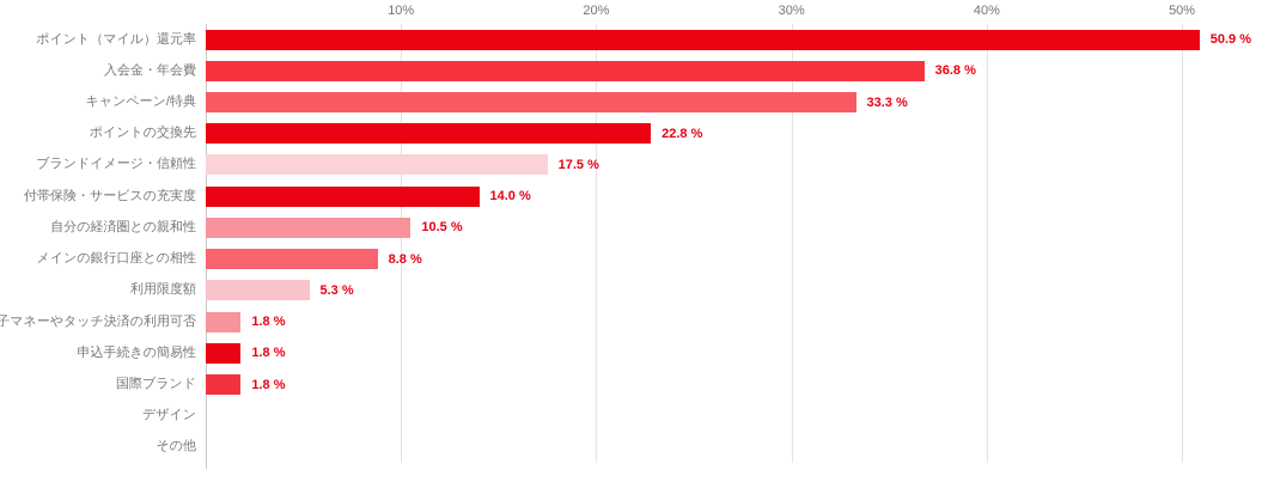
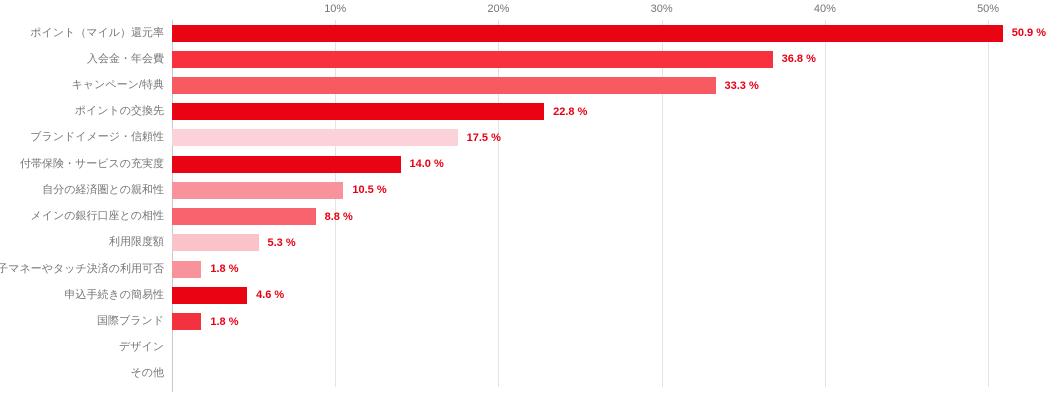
申込手続きの簡易性: 1.8 -> 4.6
